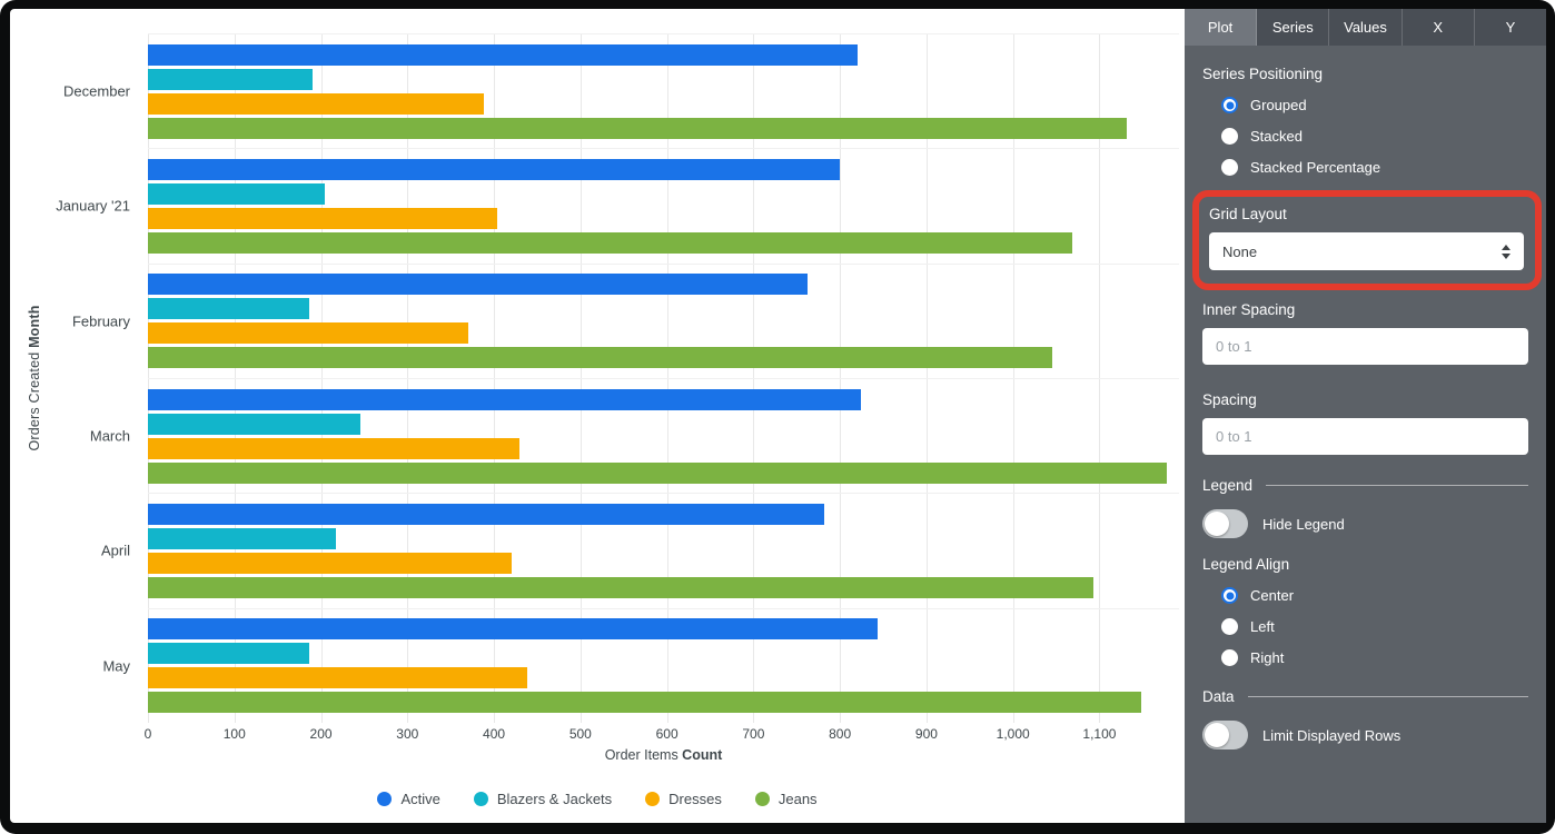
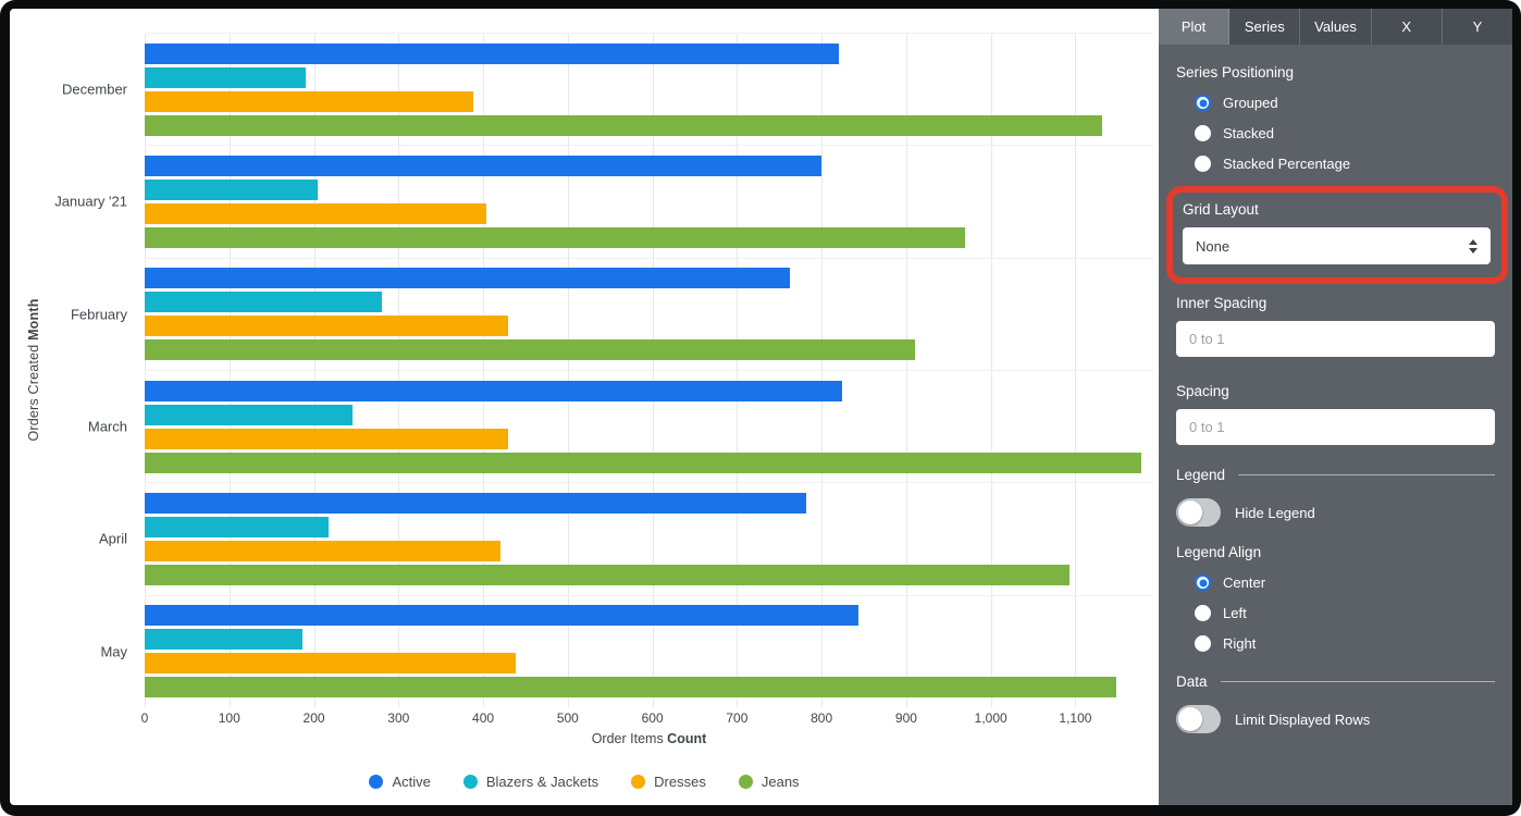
Jeans/January '21: 1070 -> 970
Blazers & Jackets/February: 190 -> 280
Dresses/February: 370 -> 430
Jeans/February: 1050 -> 910
